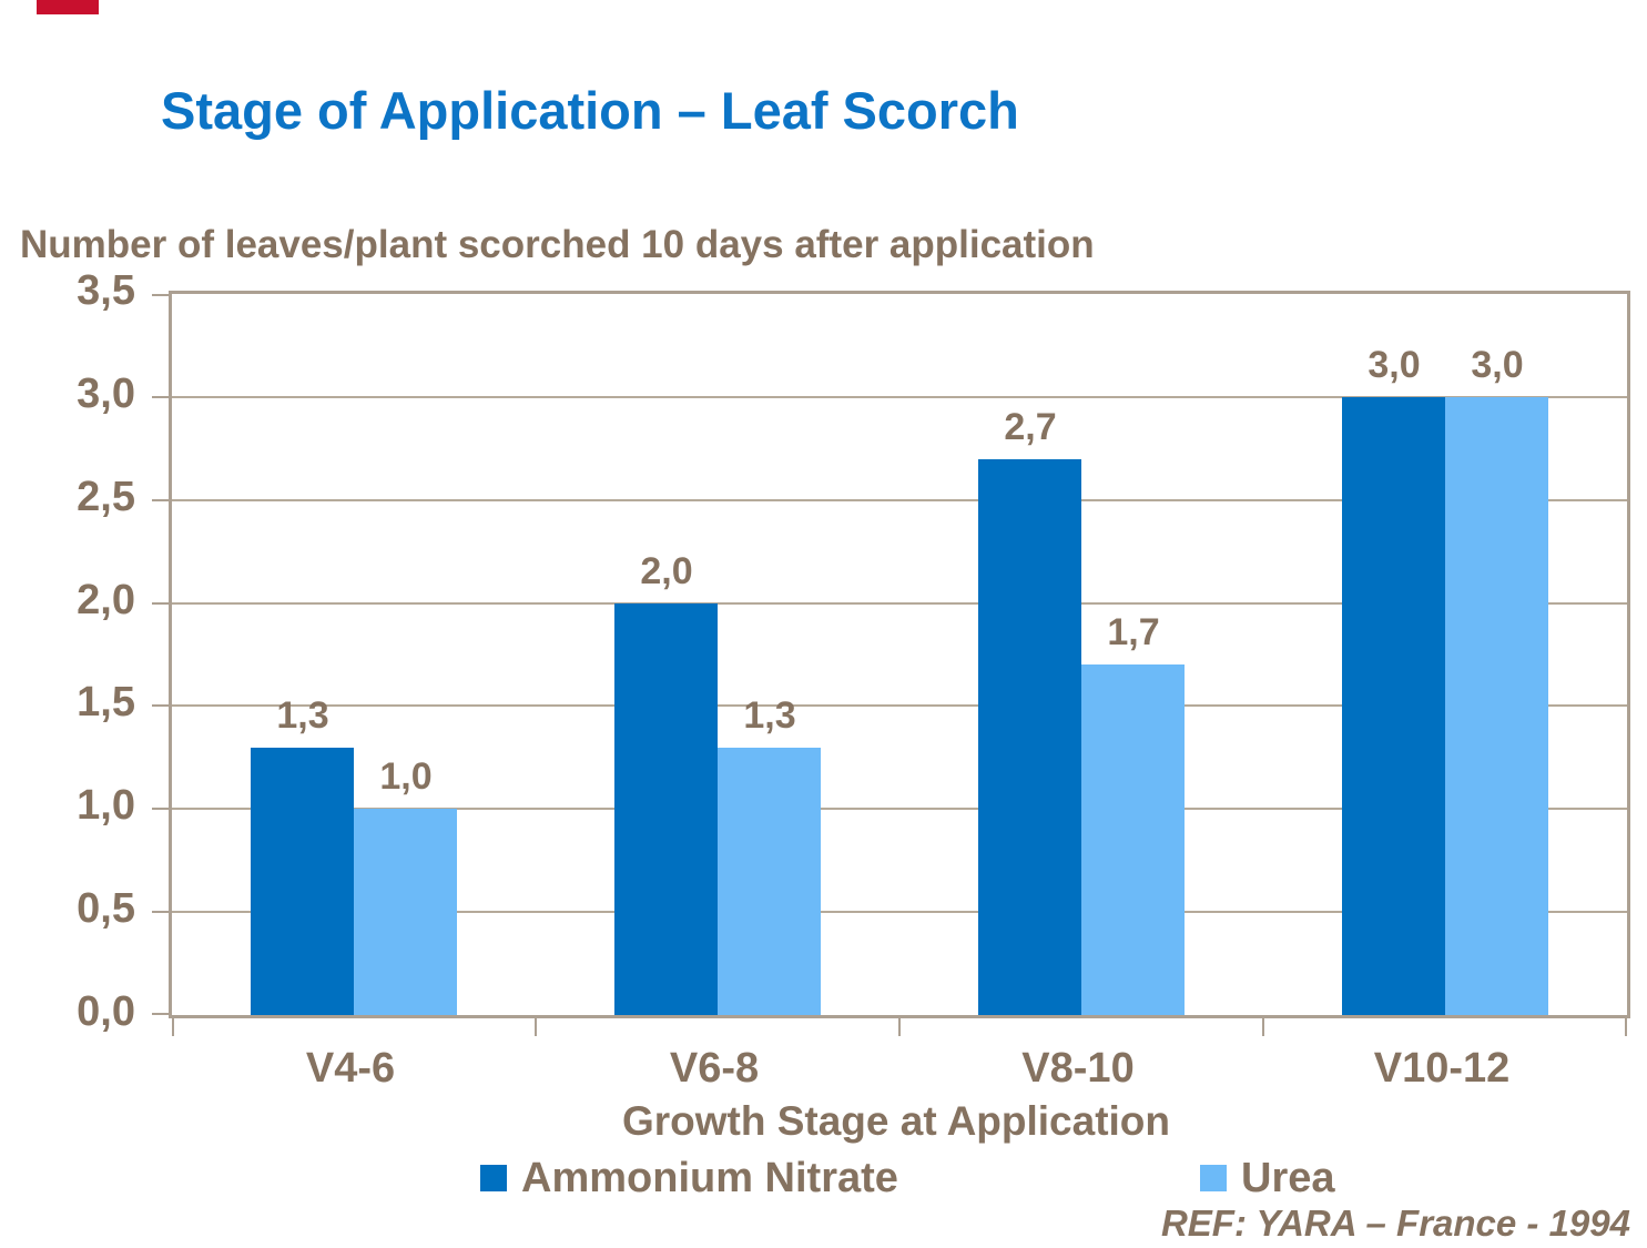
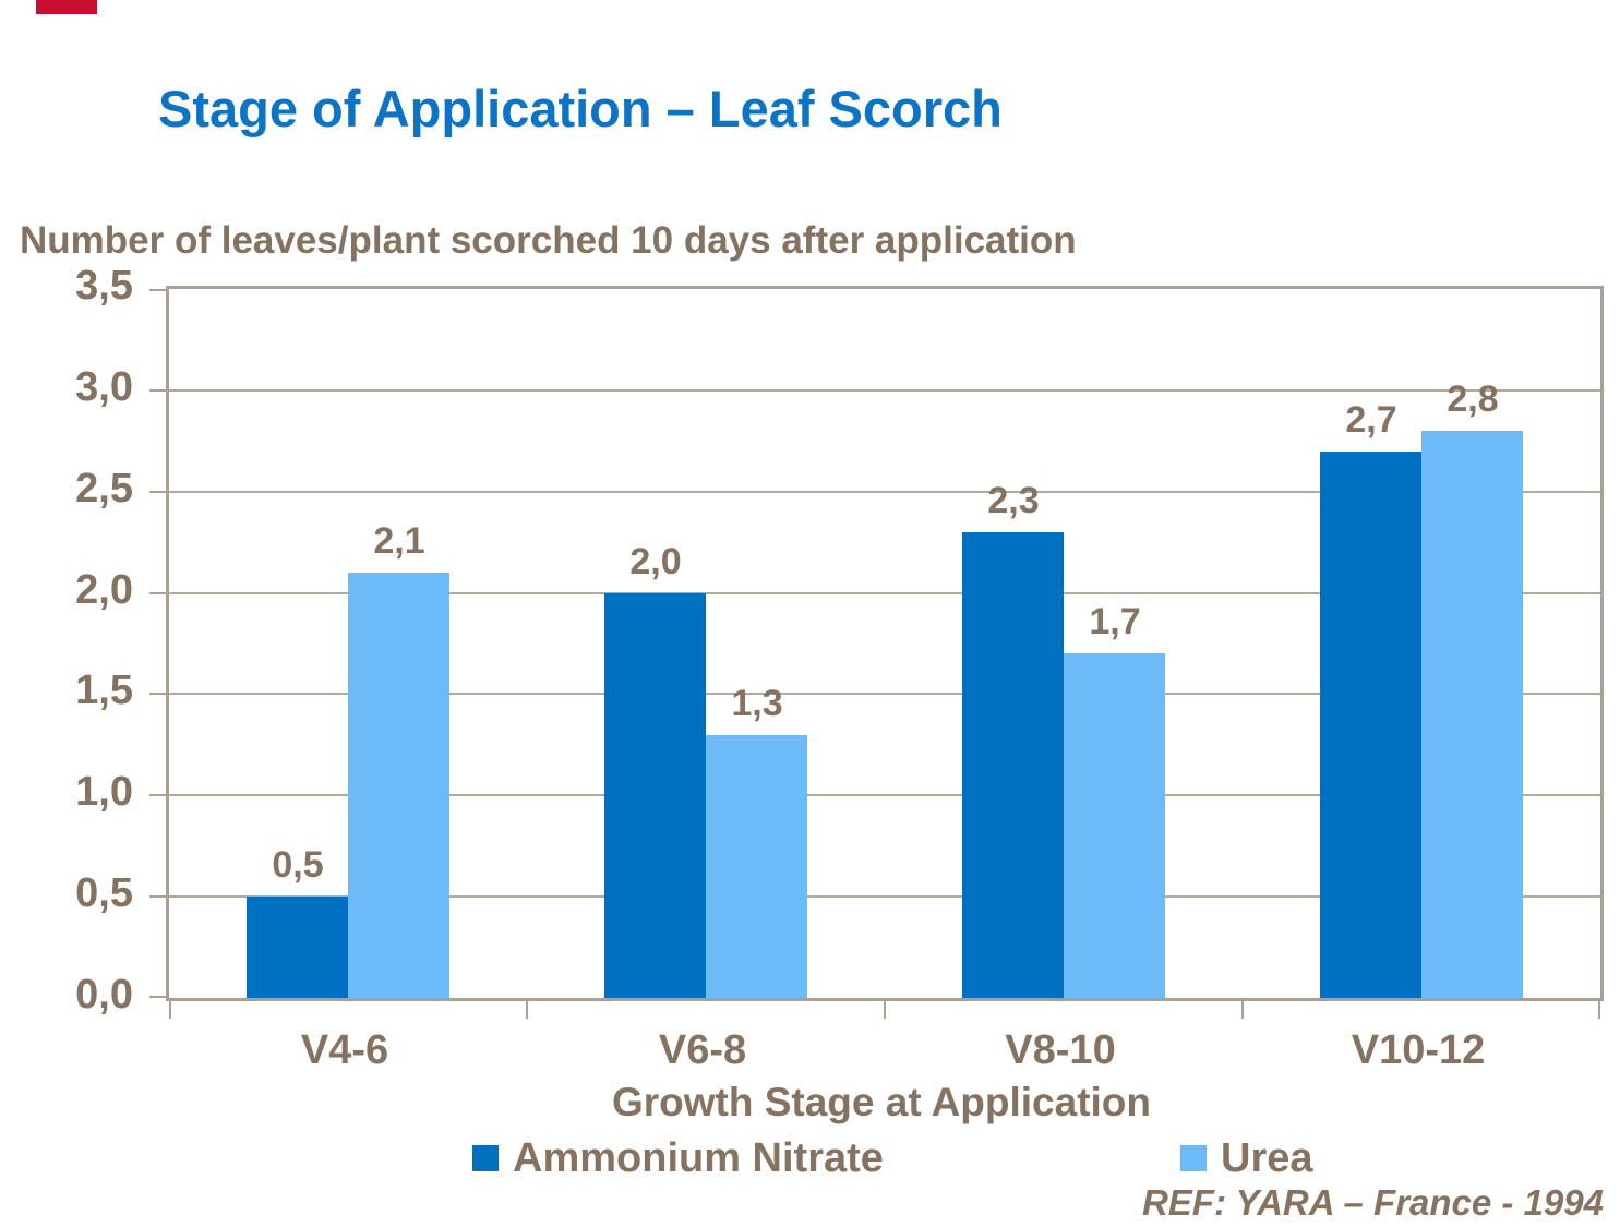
Ammonium Nitrate/V4-6: 1,3 -> 0,5
Urea/V4-6: 1,0 -> 2,1
Ammonium Nitrate/V8-10: 2,7 -> 2,3
Ammonium Nitrate/V10-12: 3,0 -> 2,7
Urea/V10-12: 3,0 -> 2,8
